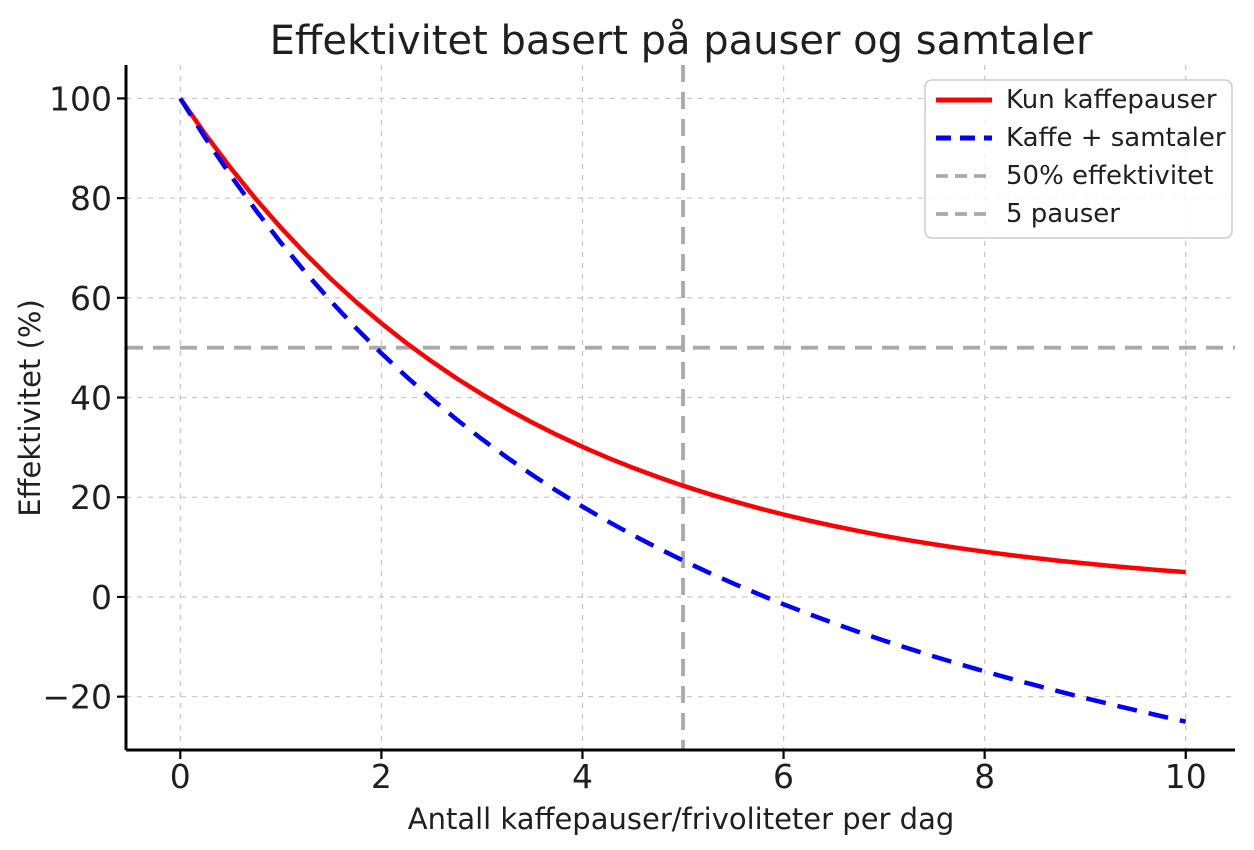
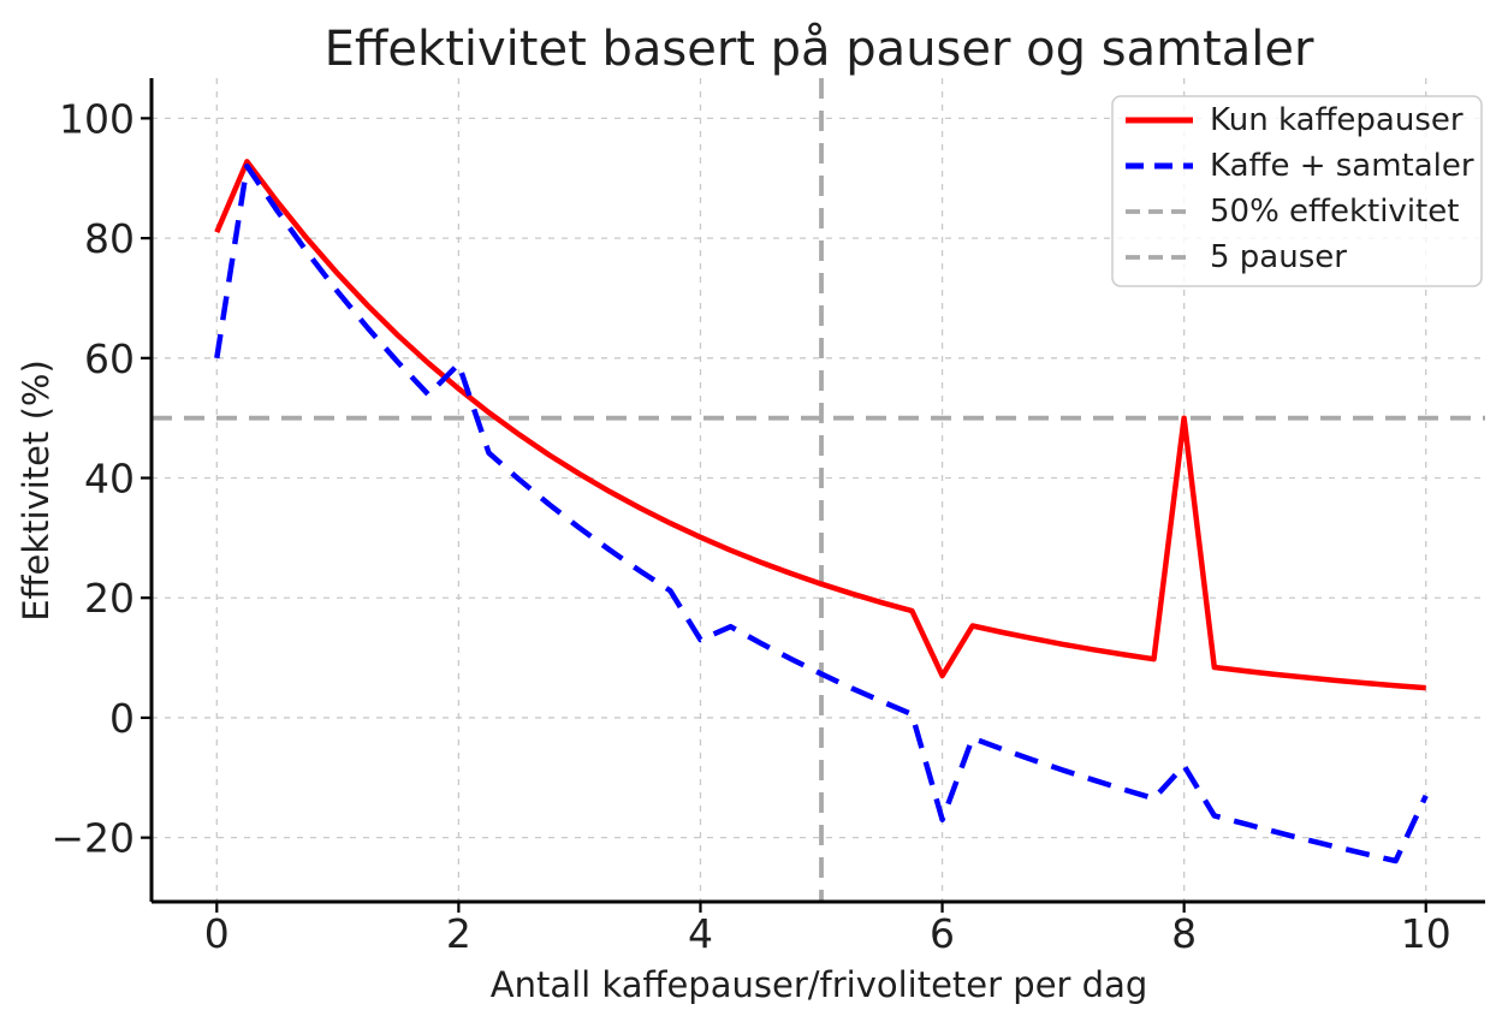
Kun kaffepauser/0: 100 -> 81
Kaffe + samtaler/0: 100 -> 60
Kaffe + samtaler/2: 49 -> 59
Kaffe + samtaler/4: 18 -> 13
Kun kaffepauser/6: 17 -> 7
Kaffe + samtaler/6: -1 -> -17
Kun kaffepauser/8: 9 -> 50
Kaffe + samtaler/8: -15 -> -8
Kaffe + samtaler/10: -25 -> -13
